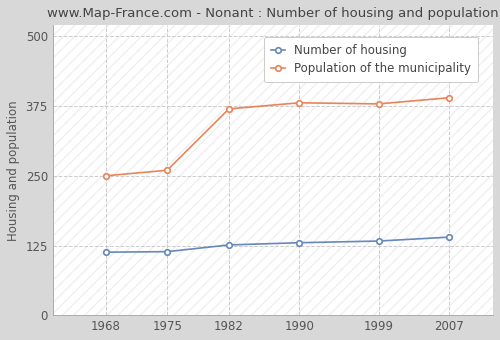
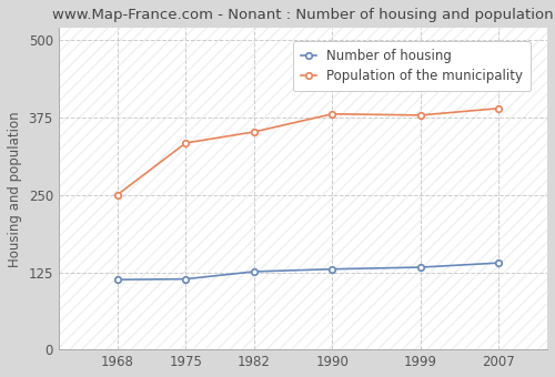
Population of the municipality/1975: 260 -> 334
Population of the municipality/1982: 370 -> 352
